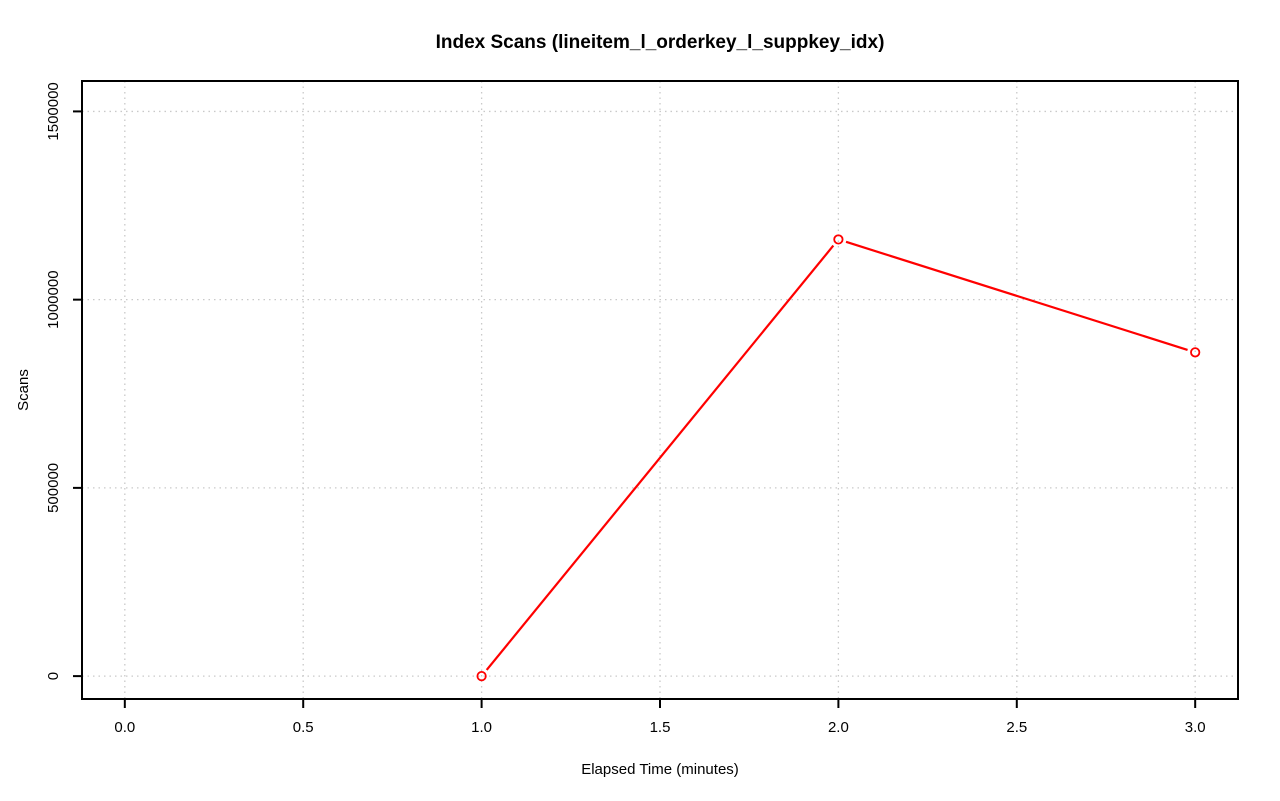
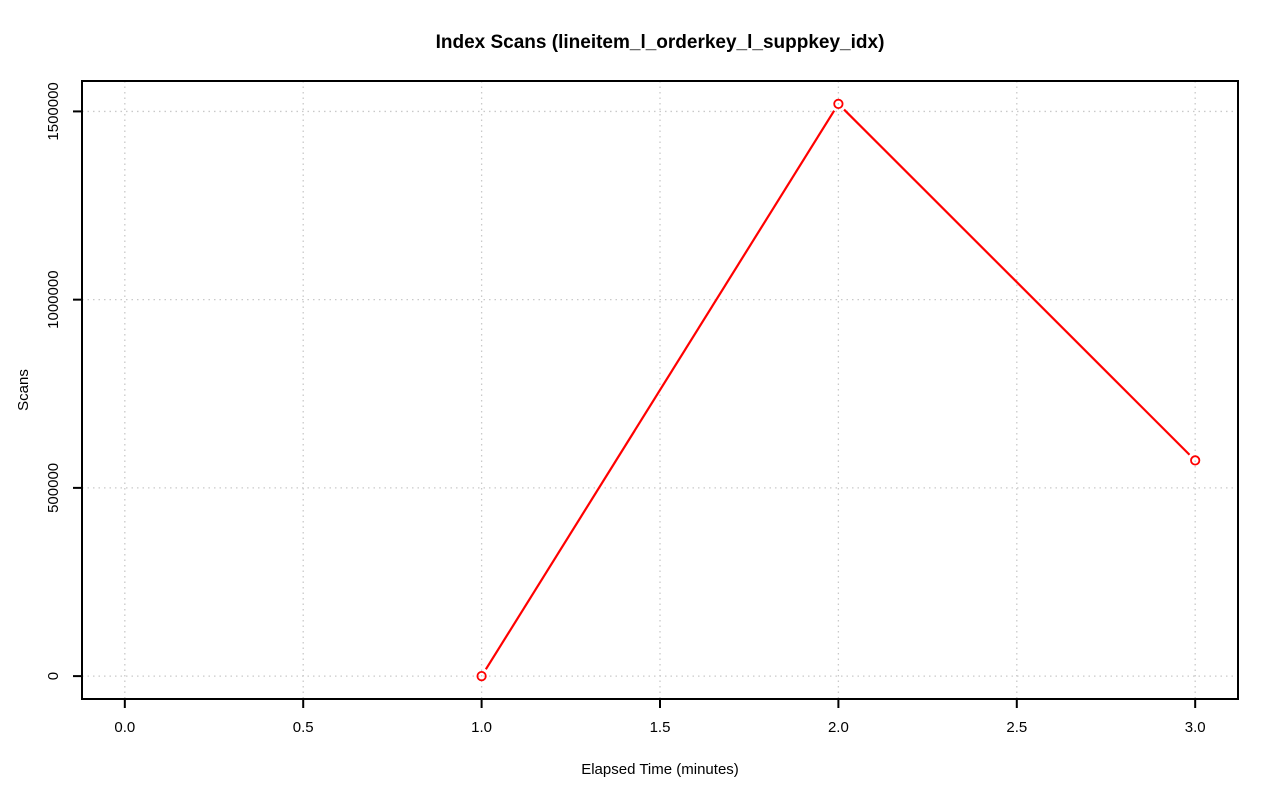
2.0: 1160000 -> 1520000
3.0: 860000 -> 570000
